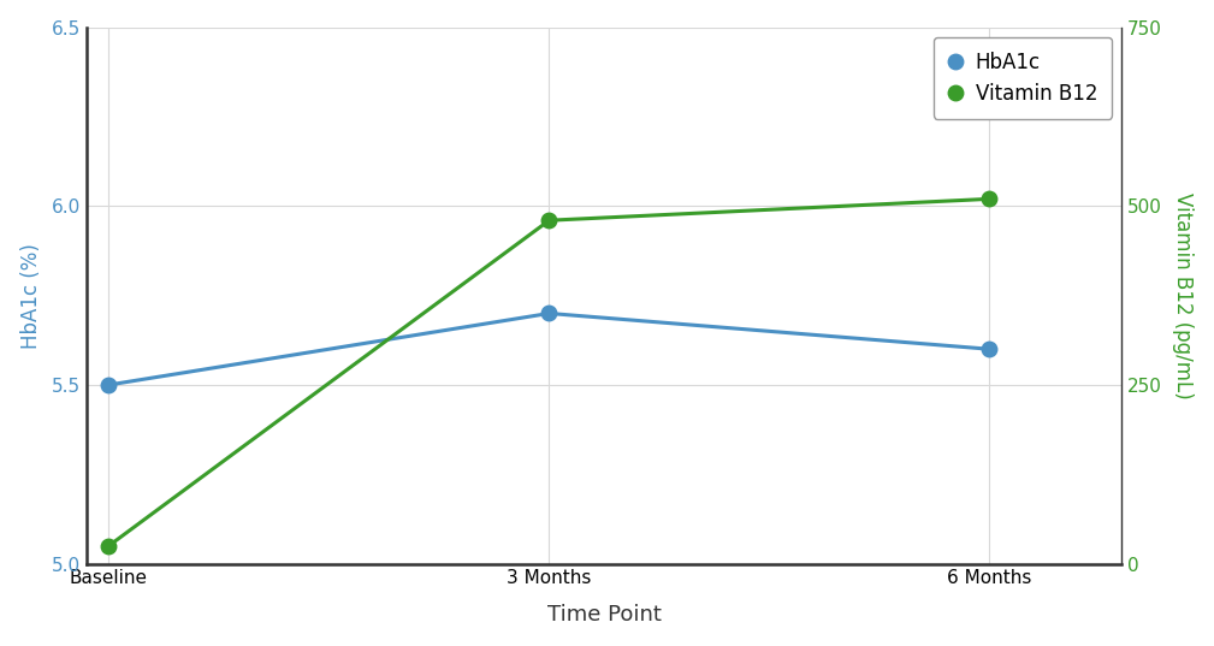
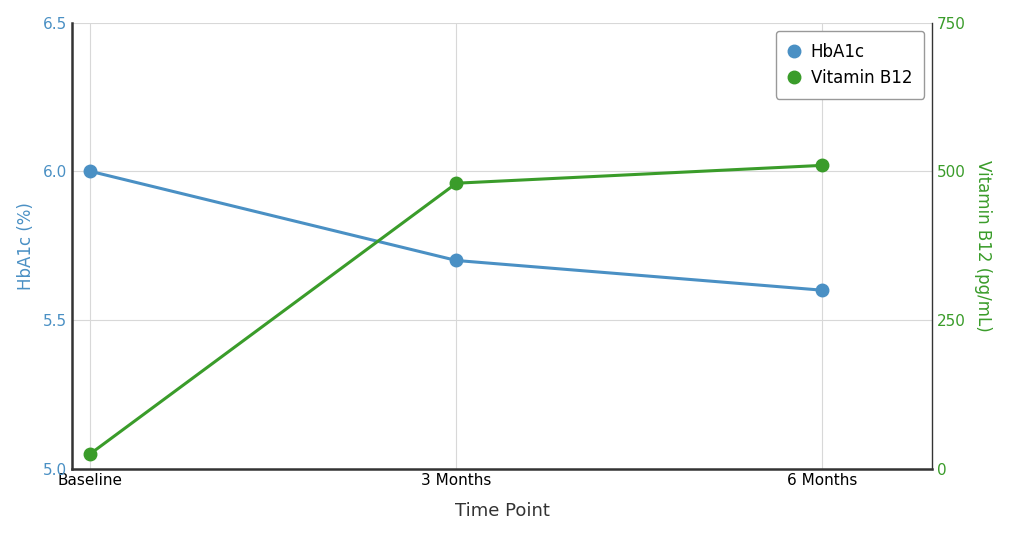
HbA1c/Baseline: 5.5 -> 6.0
